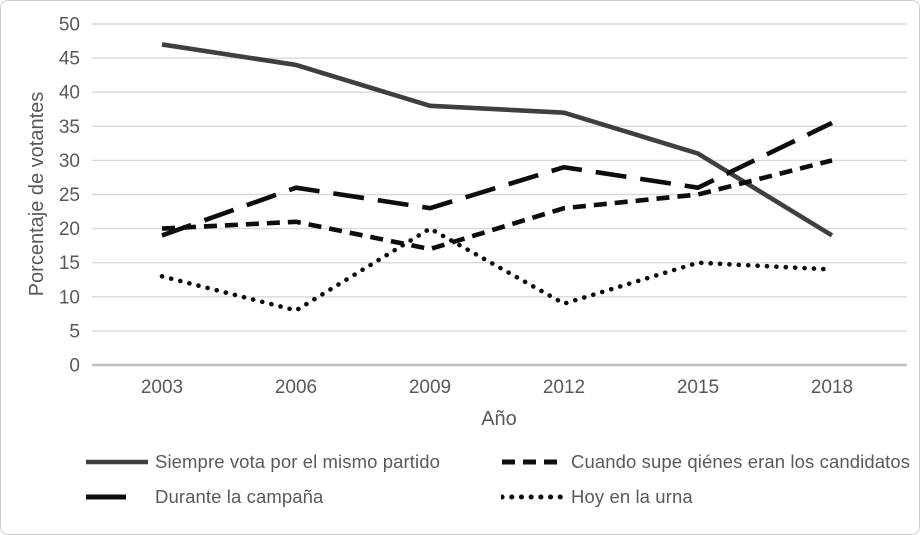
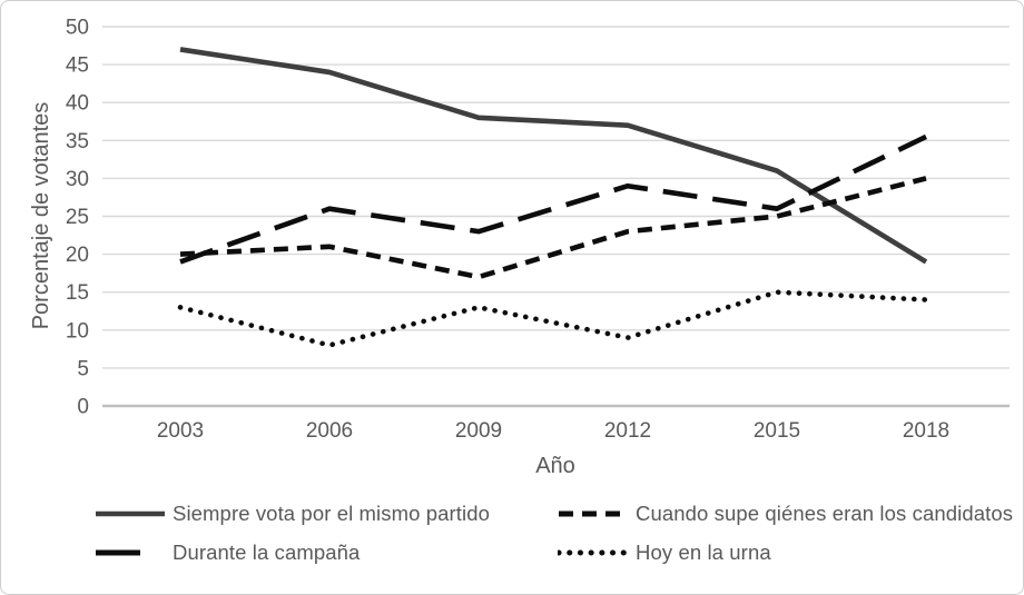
Hoy en la urna/2009: 20 -> 13
